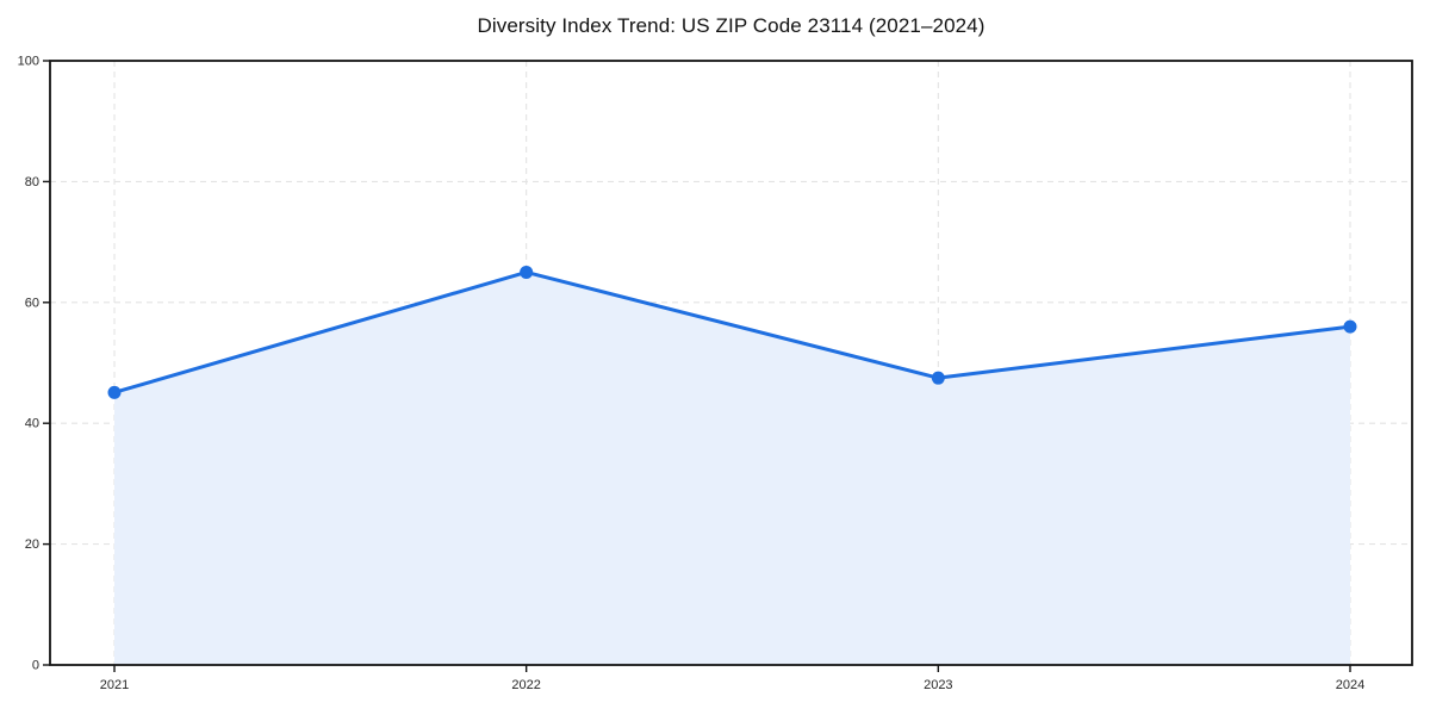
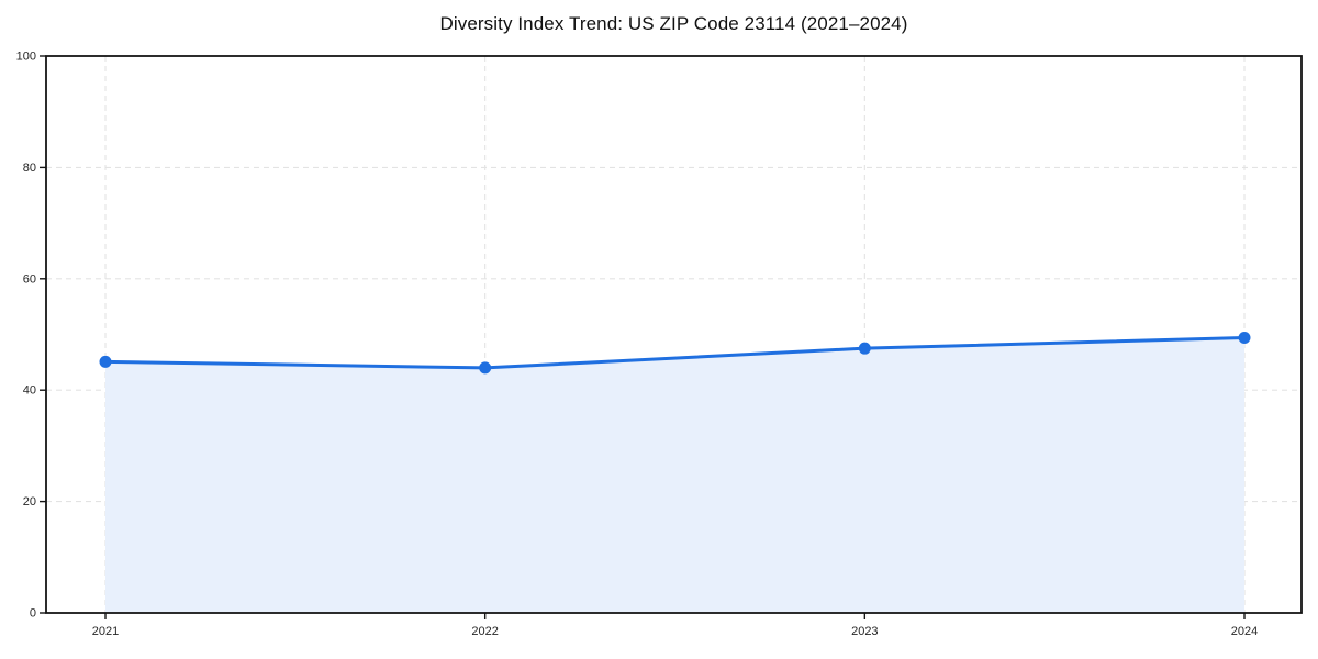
2022: 65 -> 44
2024: 56 -> 49
